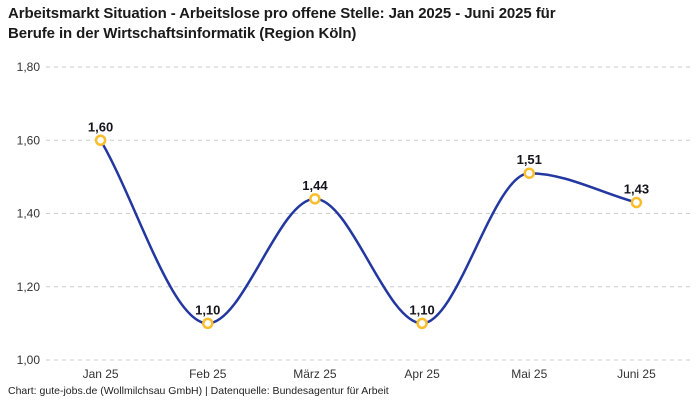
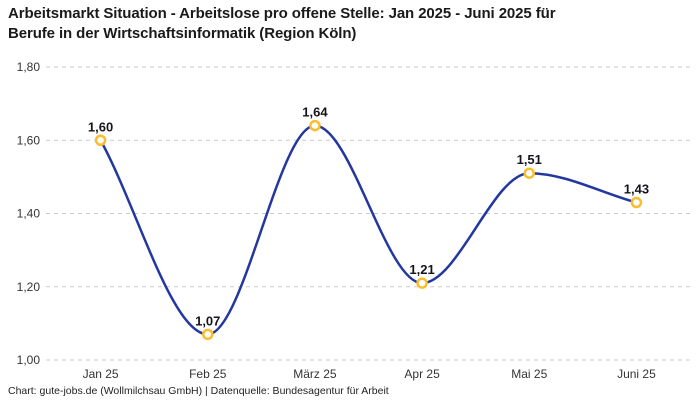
Feb 25: 1,10 -> 1,07
März 25: 1,44 -> 1,64
Apr 25: 1,10 -> 1,21
